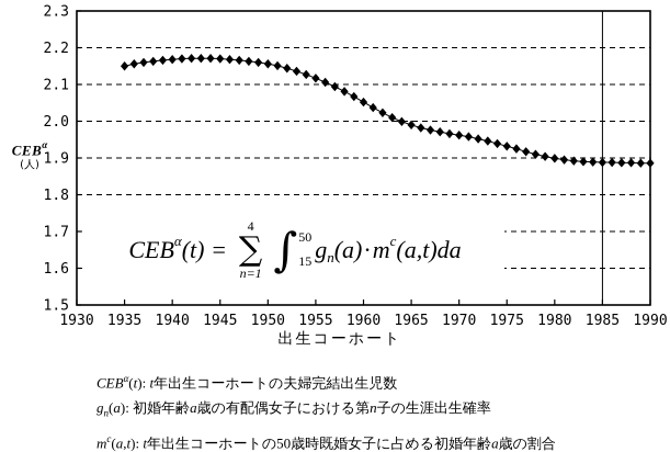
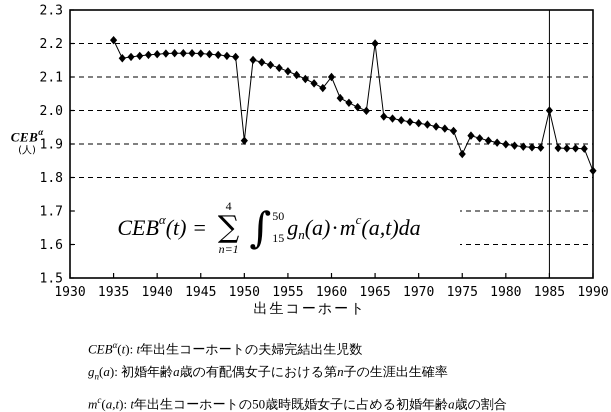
1935: 2.15 -> 2.21
1950: 2.16 -> 1.91
1960: 2.05 -> 2.10
1965: 1.99 -> 2.20
1975: 1.93 -> 1.87
1985: 1.89 -> 2.00
1990: 1.89 -> 1.82
